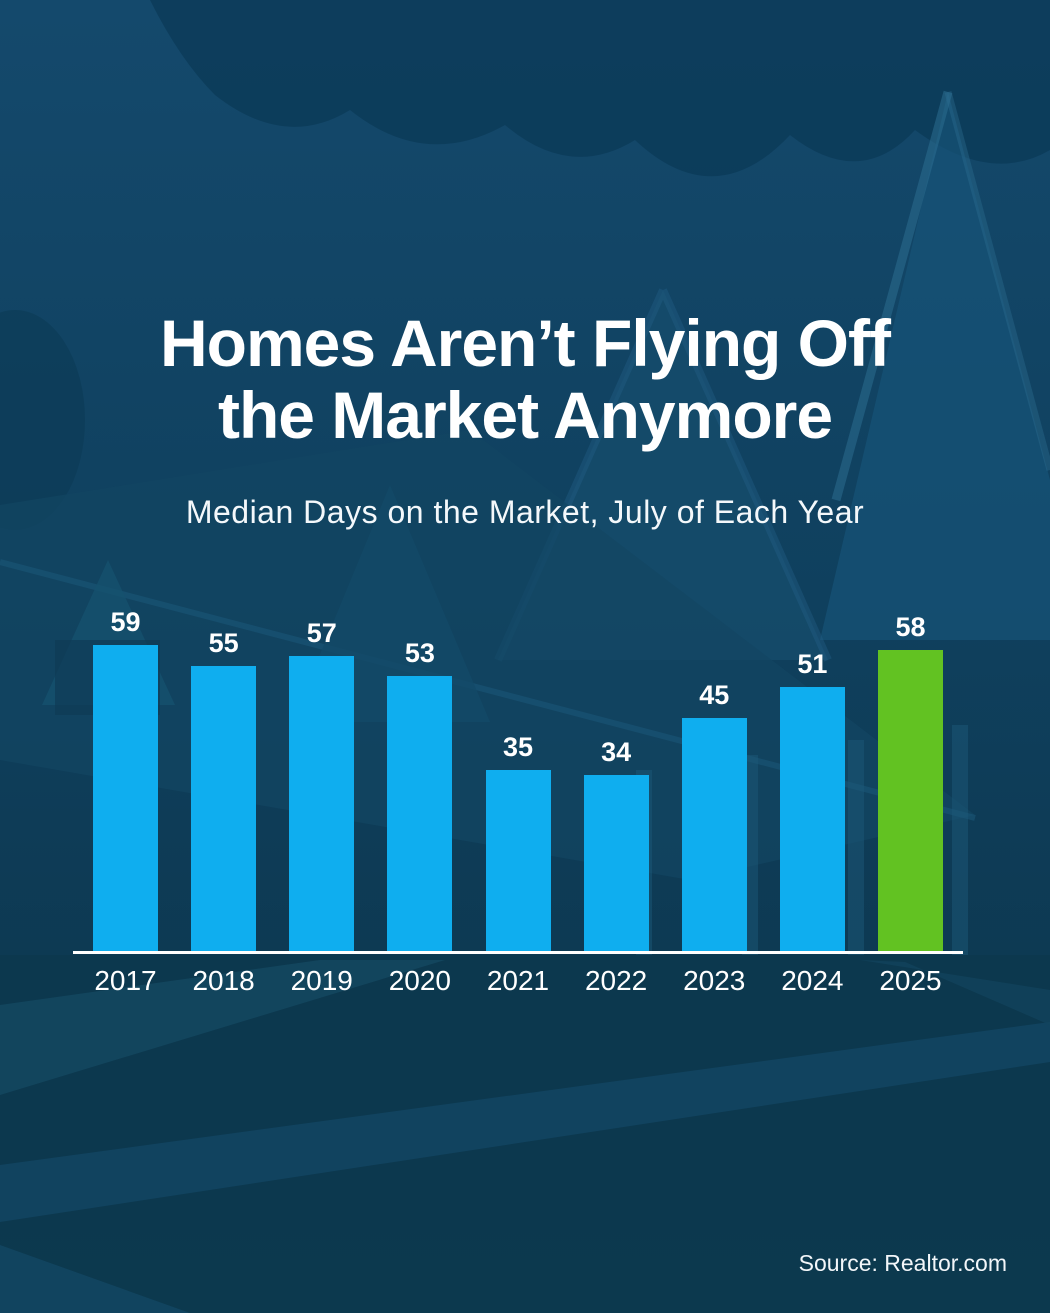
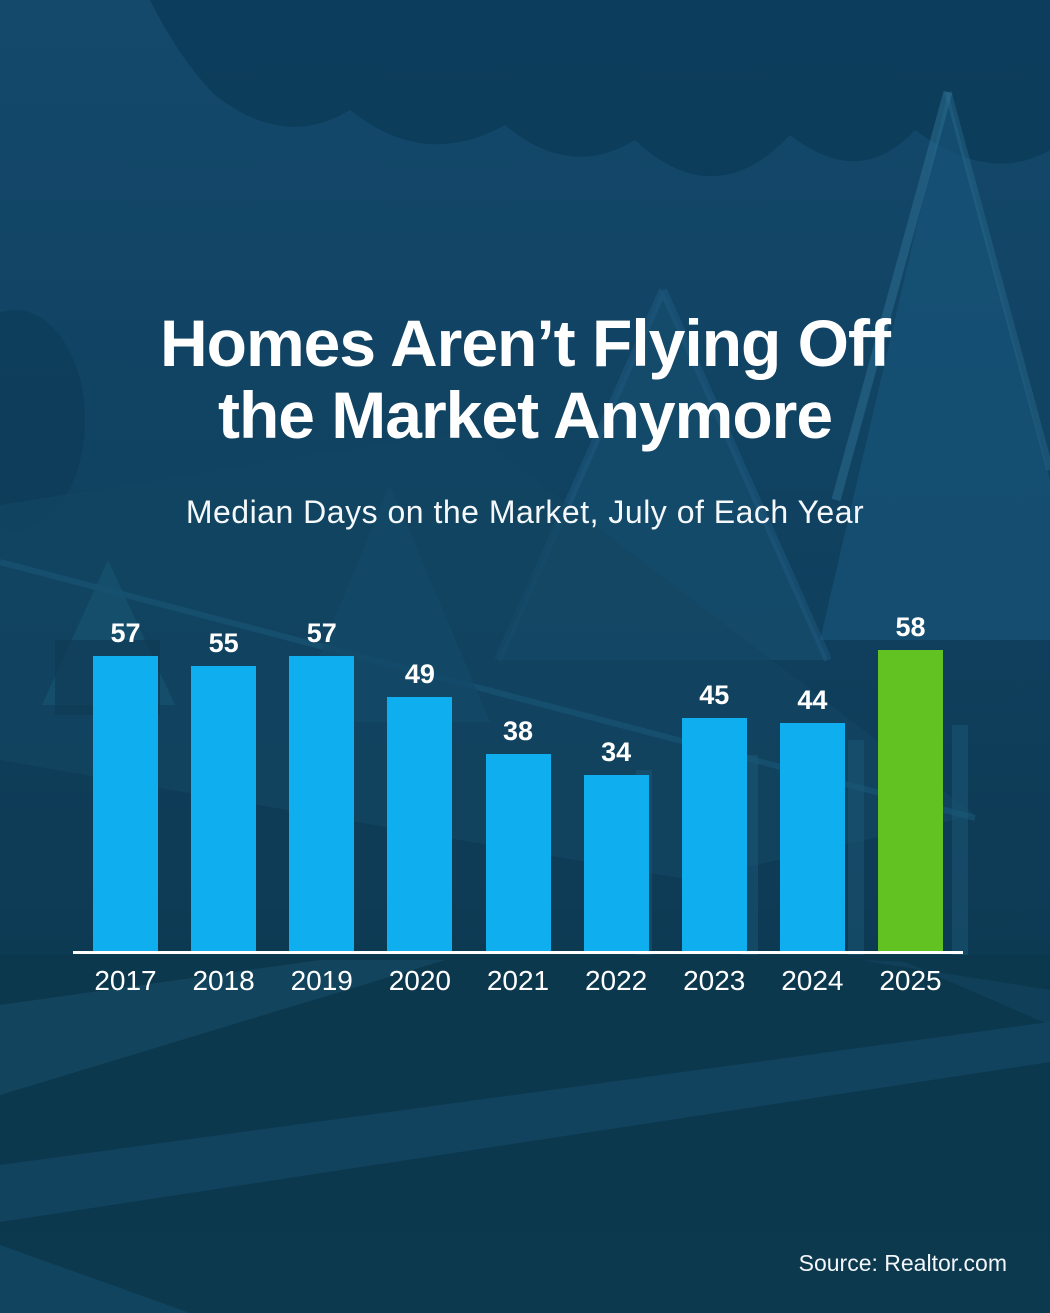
2017: 59 -> 57
2020: 53 -> 49
2021: 35 -> 38
2024: 51 -> 44
